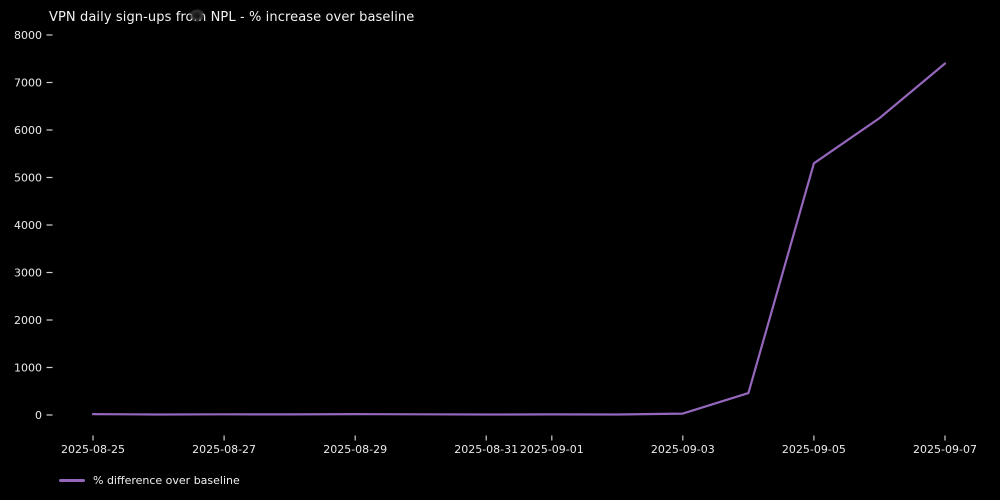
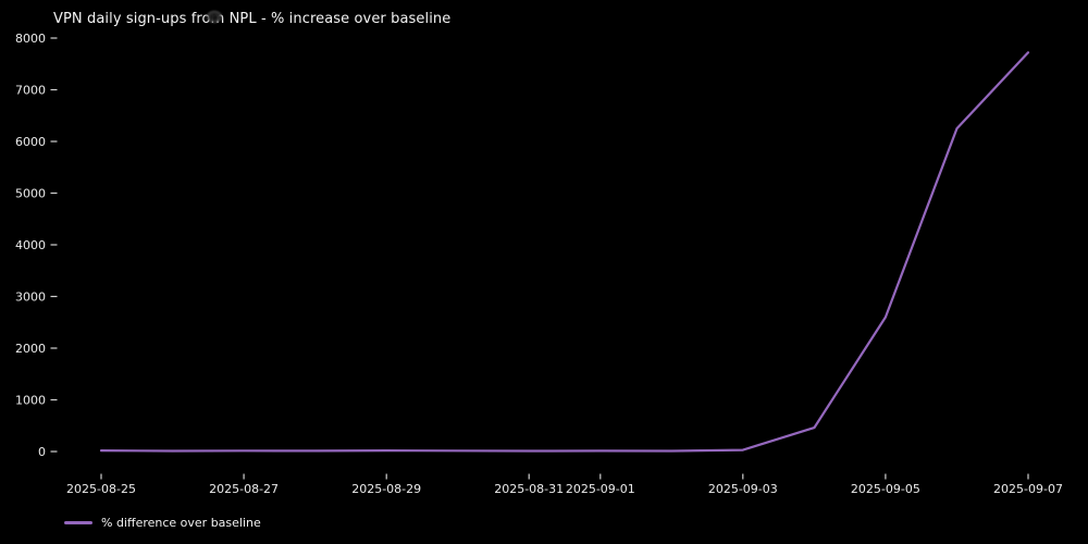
2025-09-05: 5300 -> 2600
2025-09-07: 7400 -> 7700
